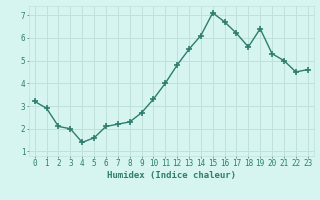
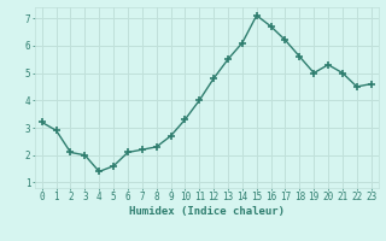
19: 6.4 -> 5.0
